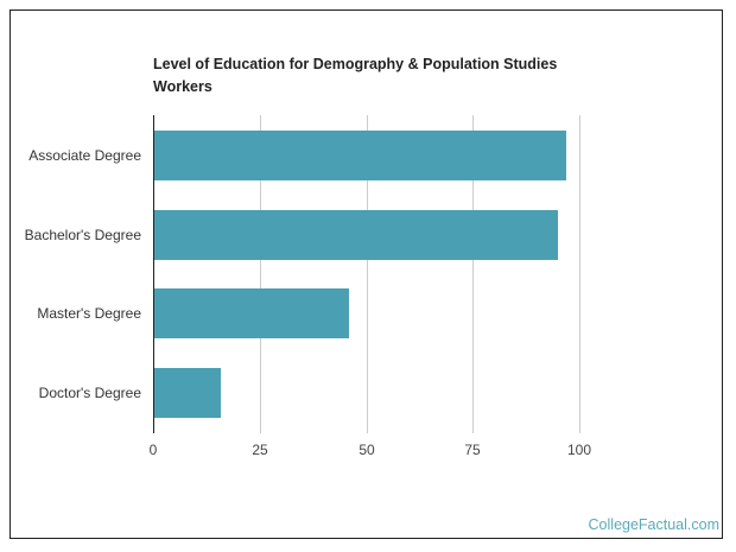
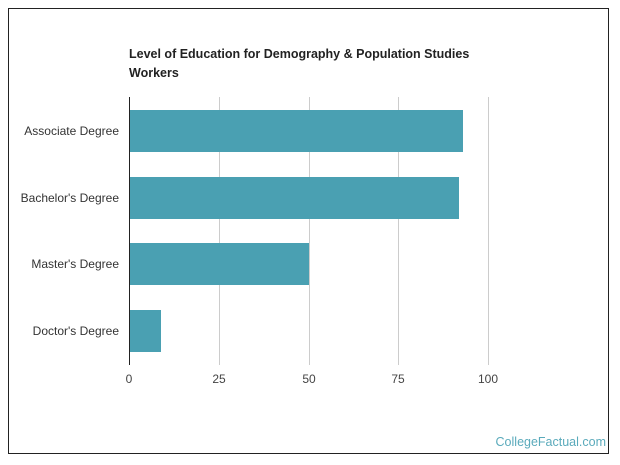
Associate Degree: 97 -> 93
Bachelor's Degree: 95 -> 92
Master's Degree: 46 -> 50
Doctor's Degree: 16 -> 9
